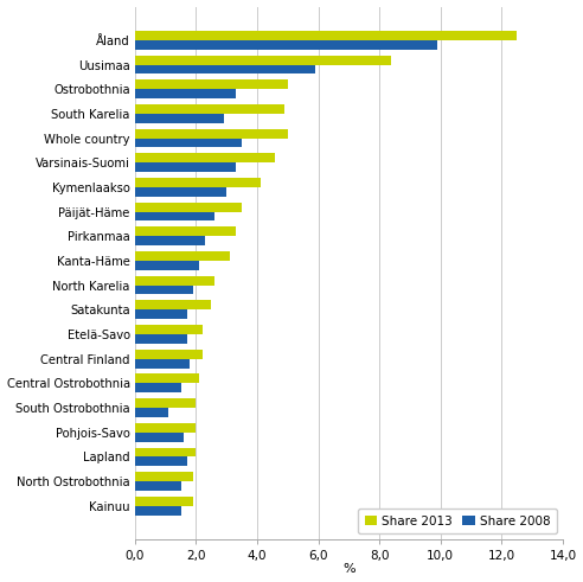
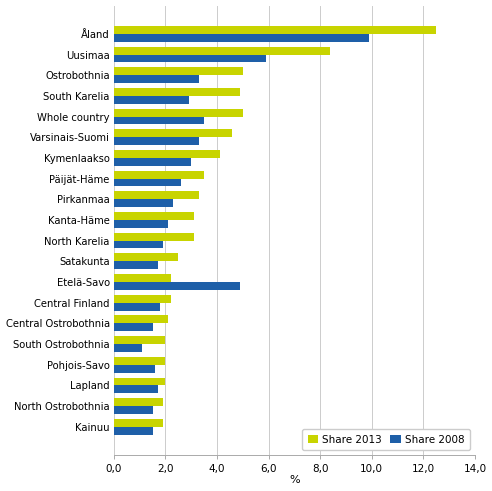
Share 2013/North Karelia: 2,6 -> 3,1
Share 2008/Etelä-Savo: 1,7 -> 4,9
